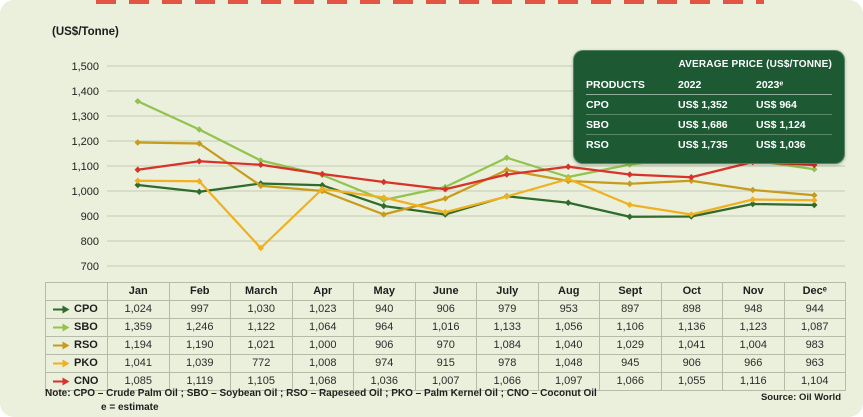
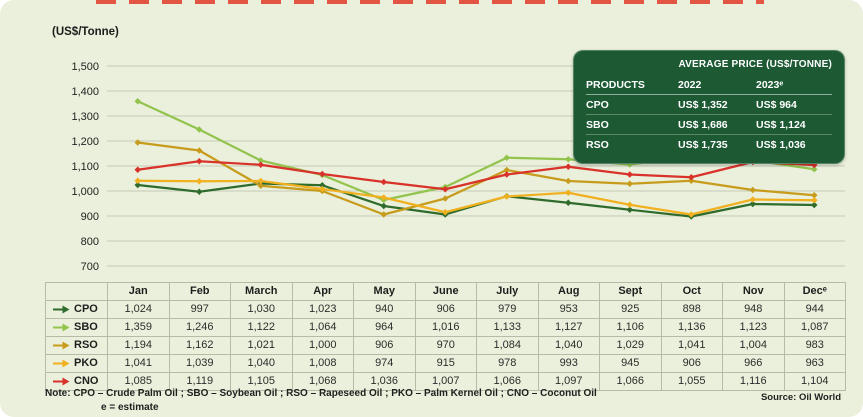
RSO/Feb: 1,190 -> 1,162
PKO/March: 772 -> 1,040
SBO/Aug: 1,056 -> 1,127
PKO/Aug: 1,048 -> 993
CPO/Sept: 897 -> 925
